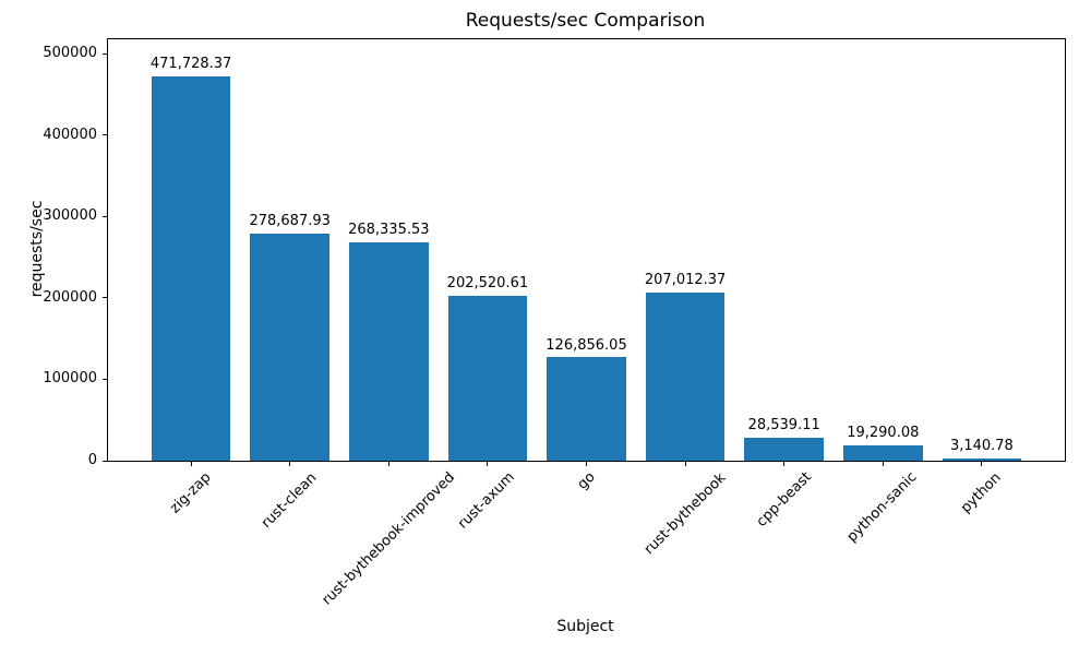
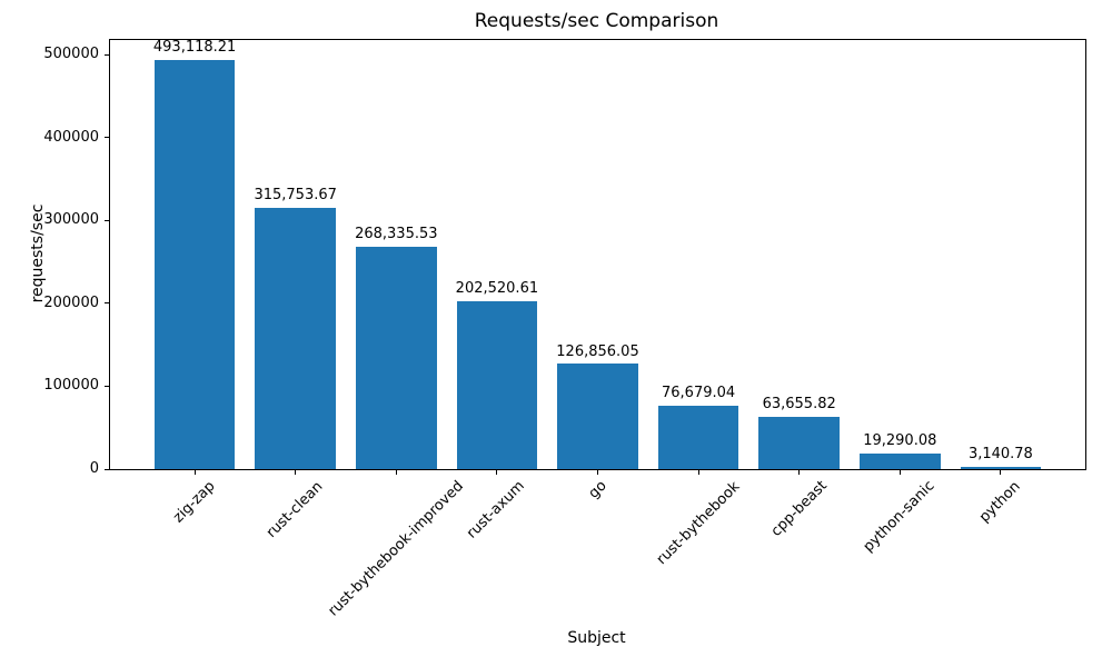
zig-zap: 471,728.37 -> 493,118.21
rust-clean: 278,687.93 -> 315,753.67
rust-bythebook: 207,012.37 -> 76,679.04
cpp-beast: 28,539.11 -> 63,655.82
